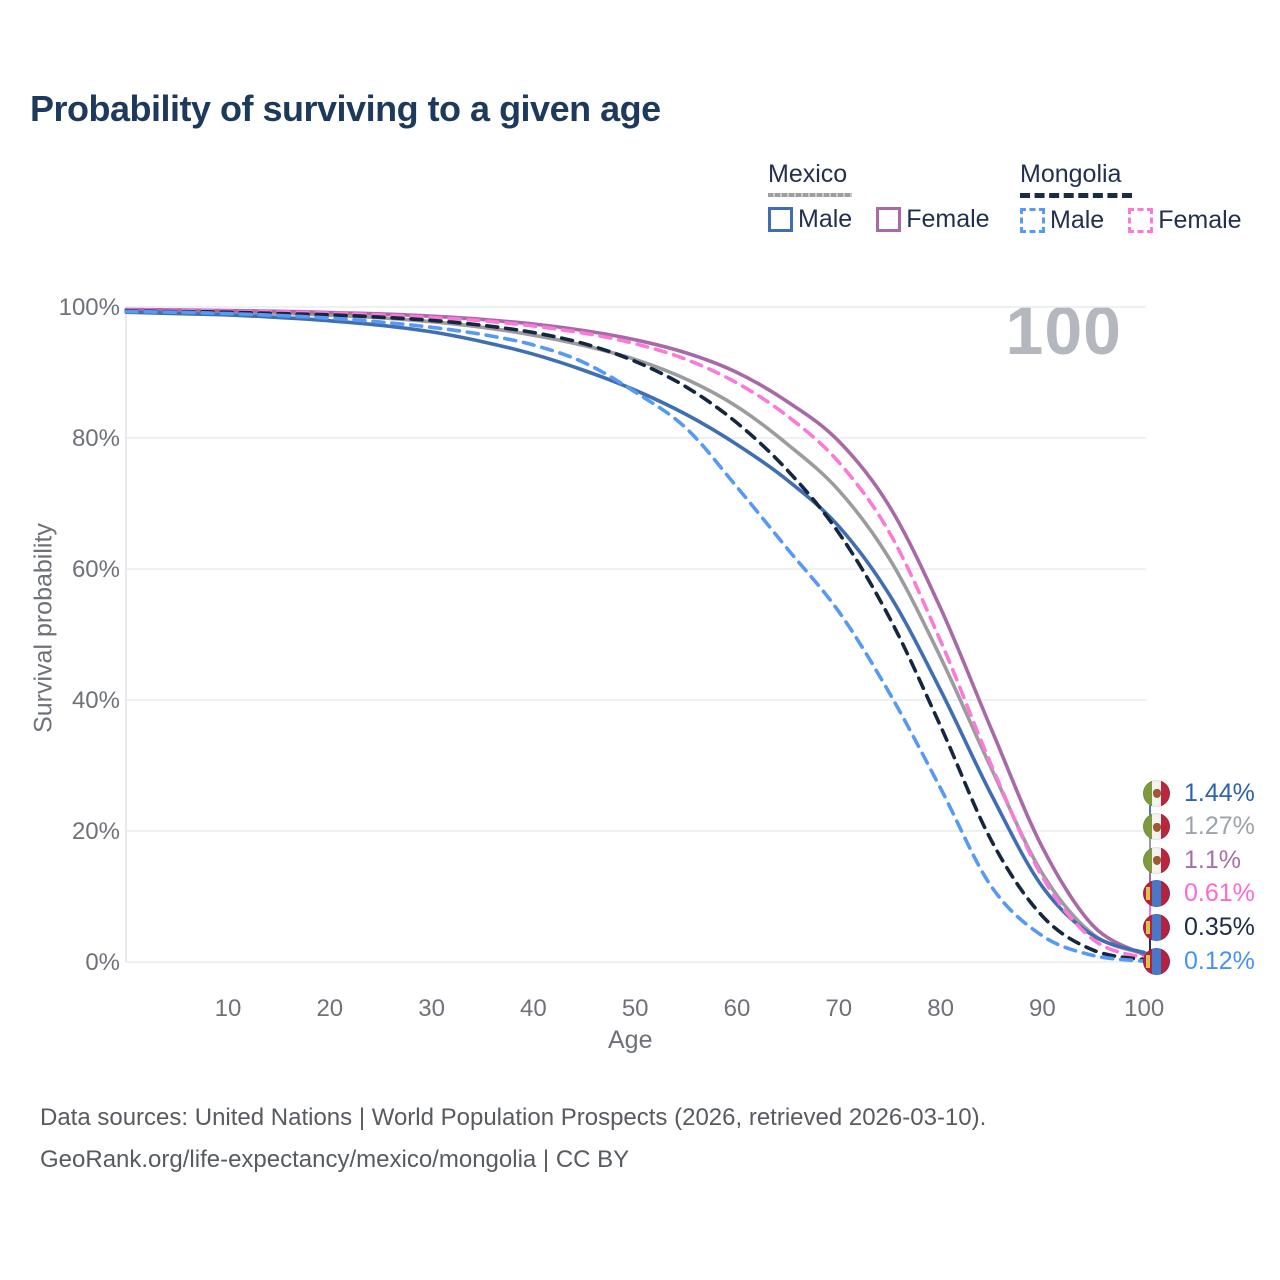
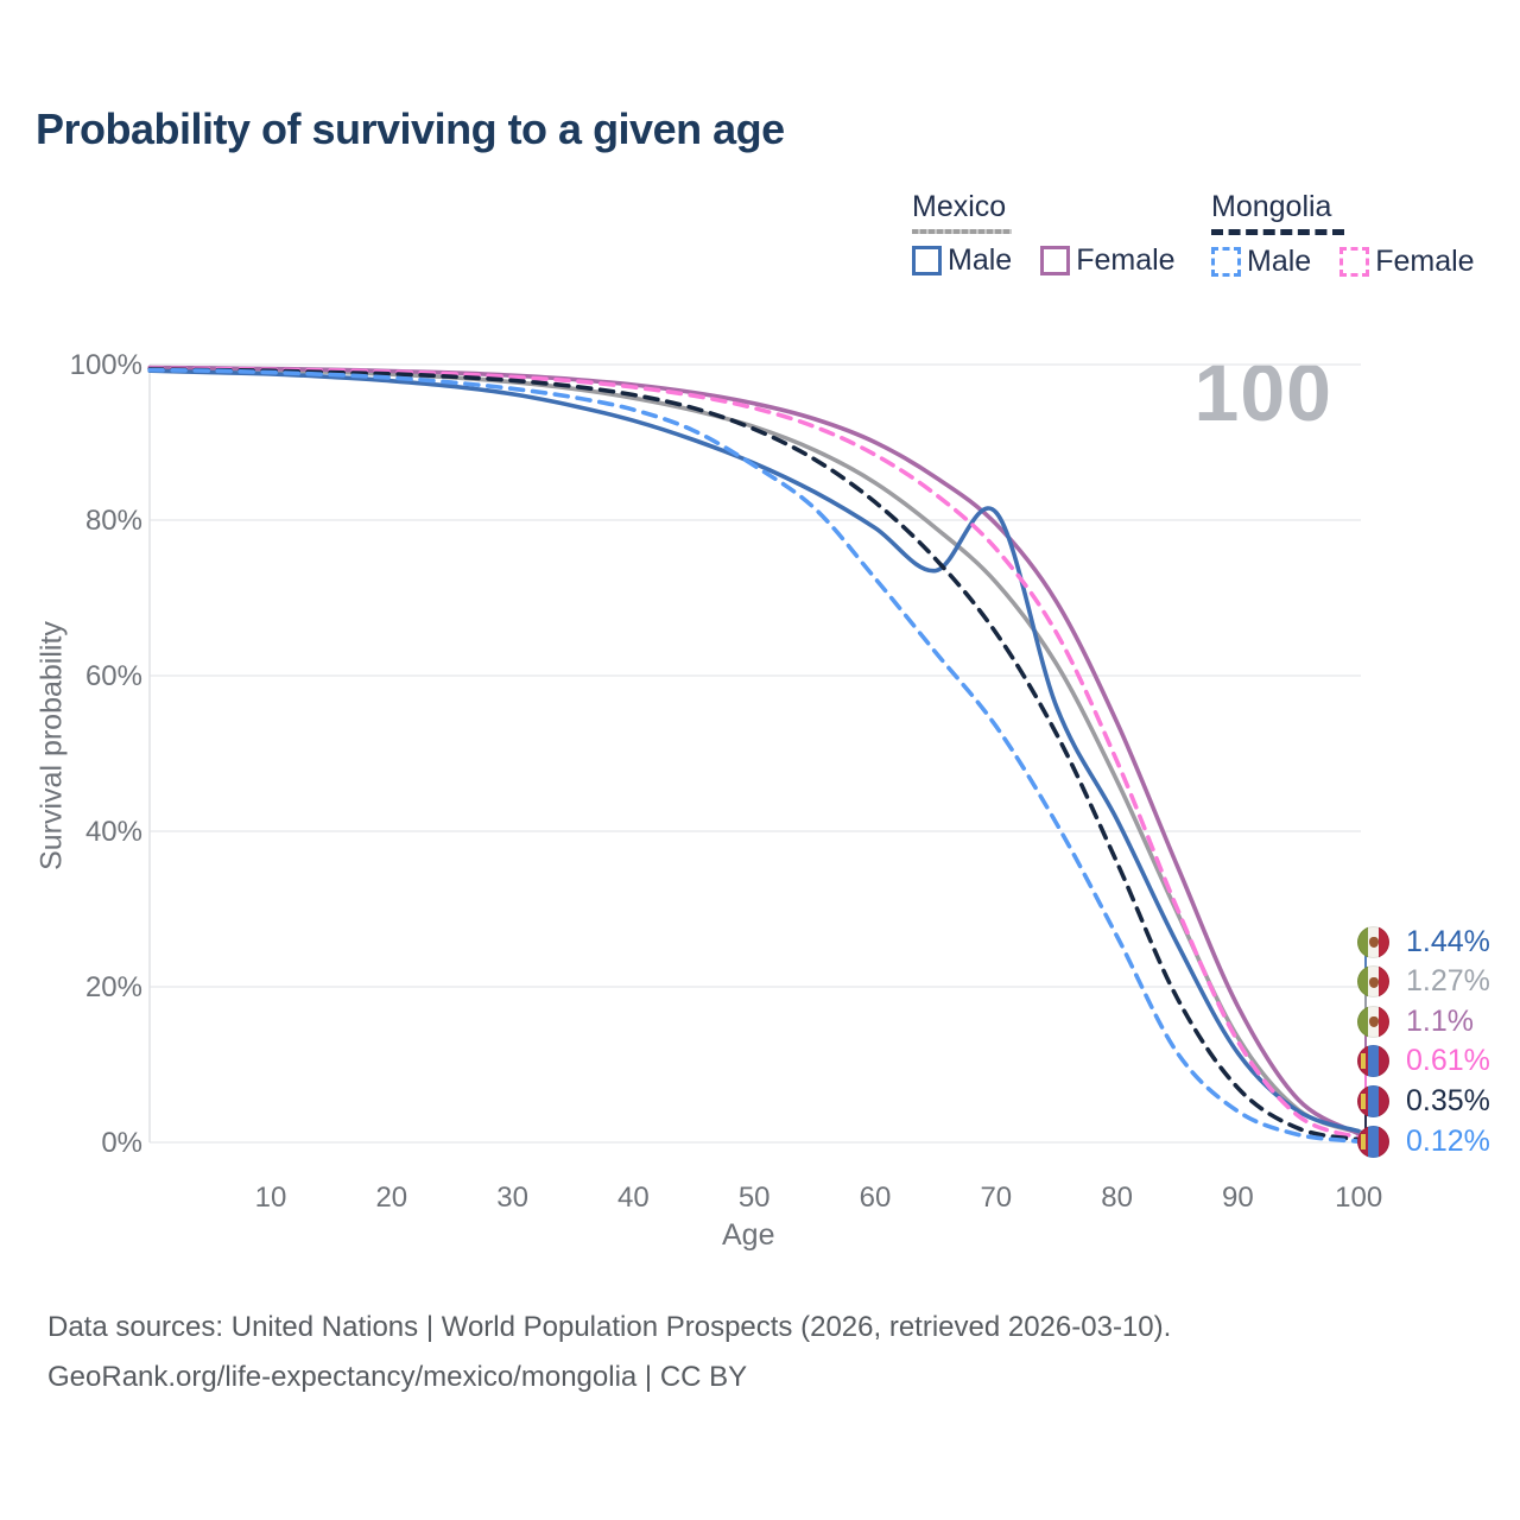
Mexico Male/70: 66% -> 81%
